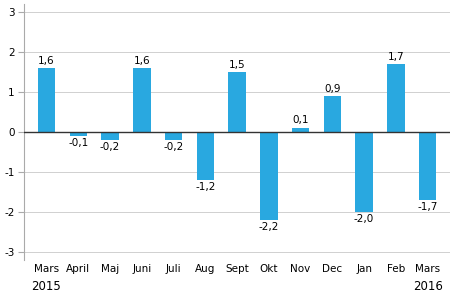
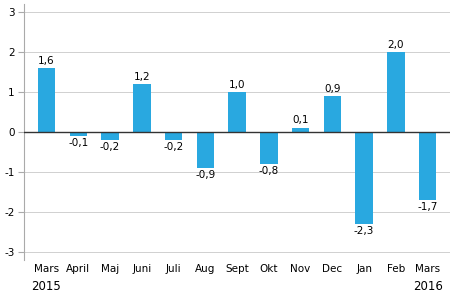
Juni: 1,6 -> 1,2
Aug: -1,2 -> -0,9
Sept: 1,5 -> 1,0
Okt: -2,2 -> -0,8
Jan: -2,0 -> -2,3
Feb: 1,7 -> 2,0
